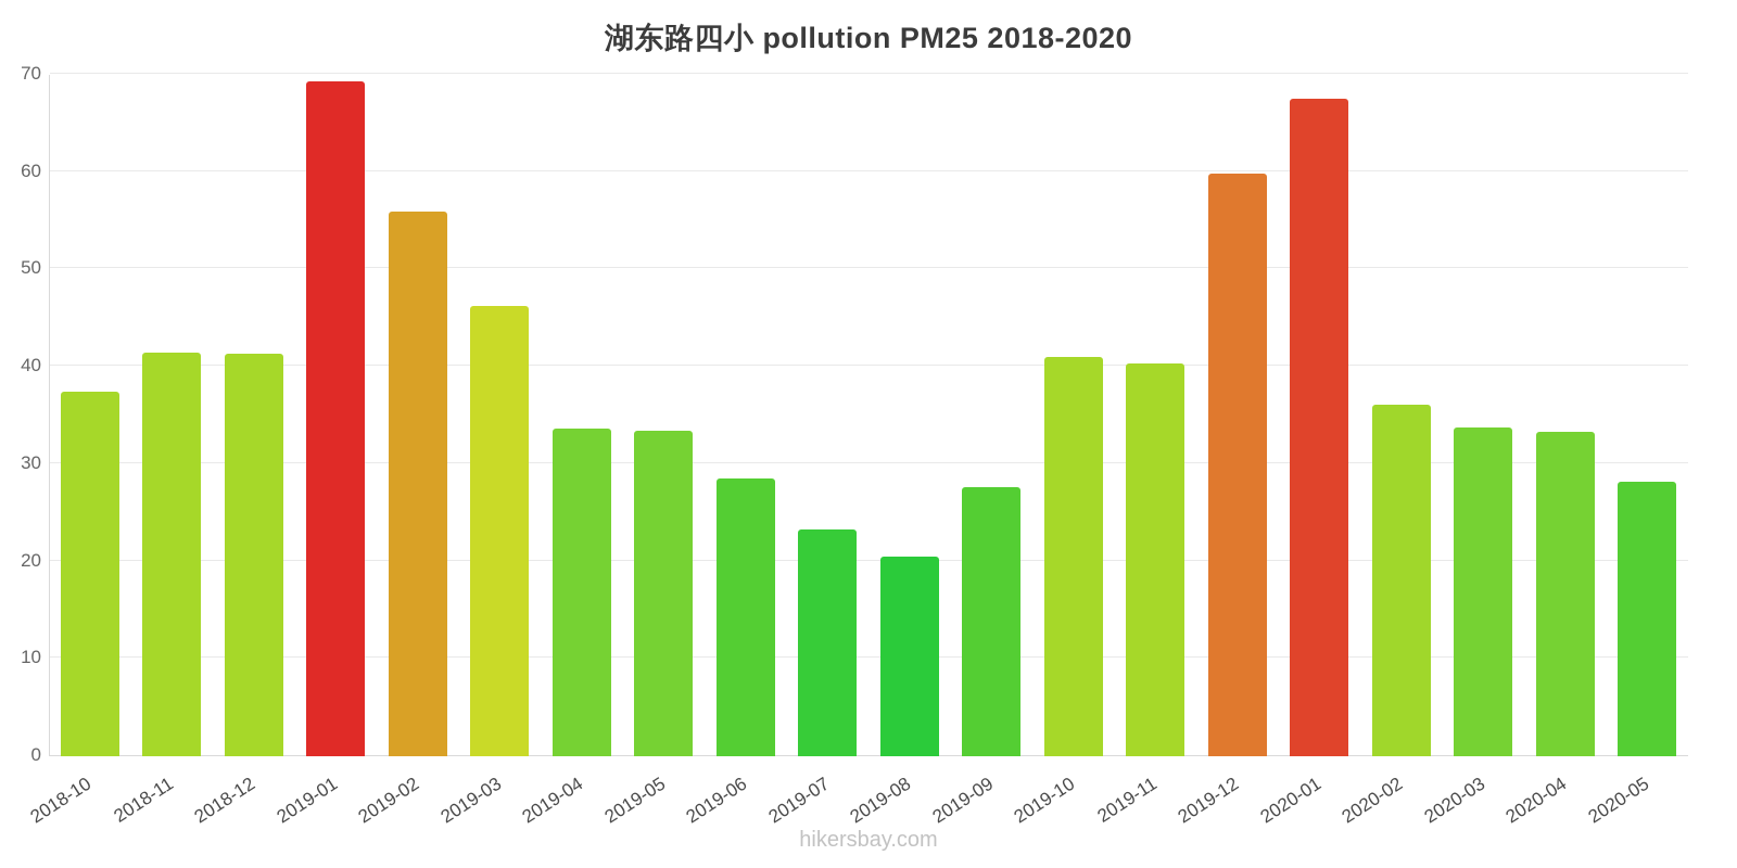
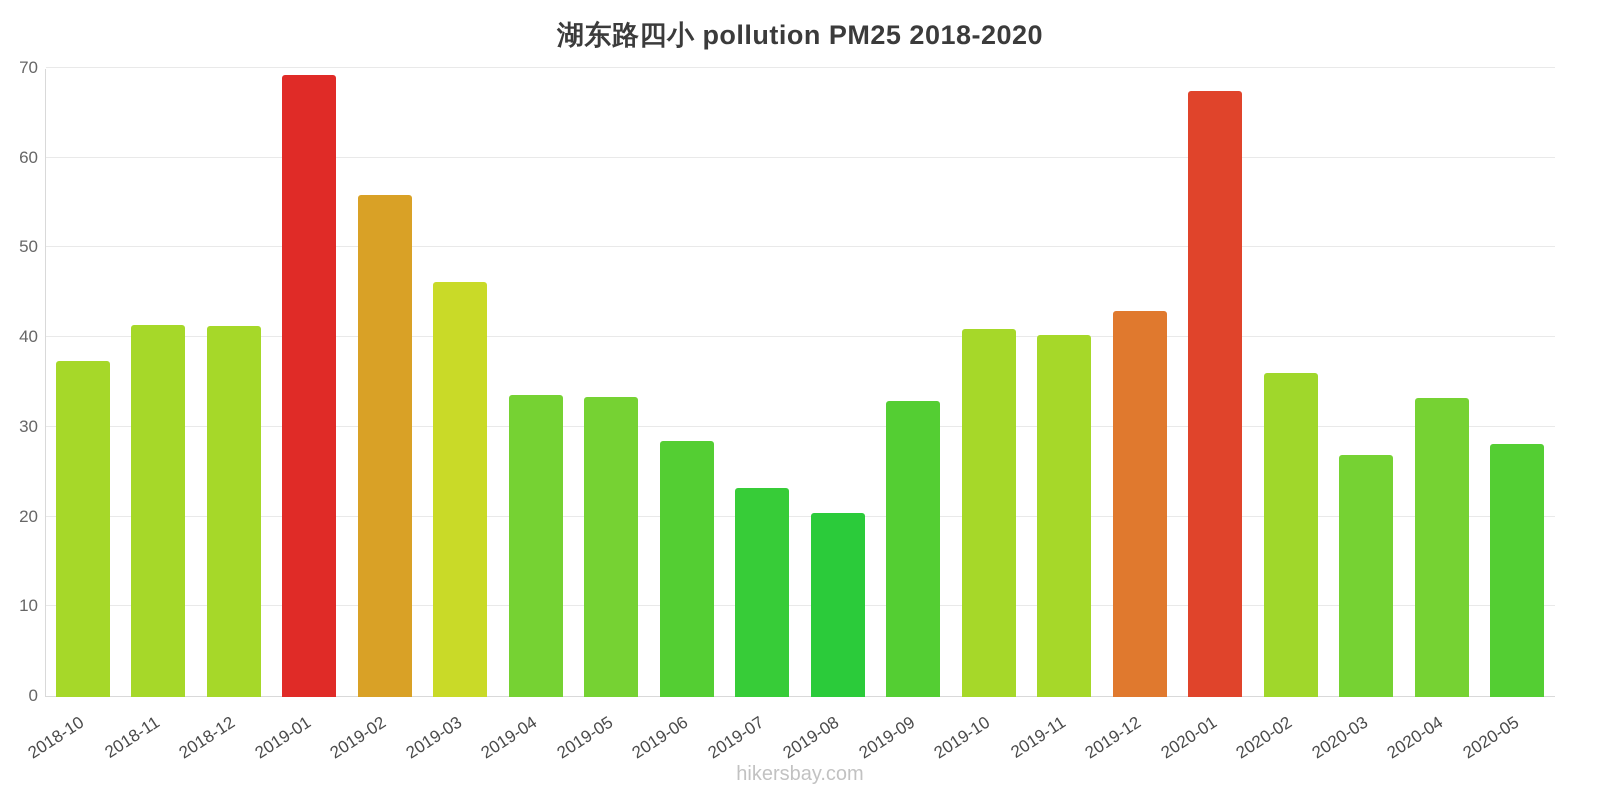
2019-09: 28 -> 33
2019-12: 60 -> 43
2020-03: 34 -> 27
